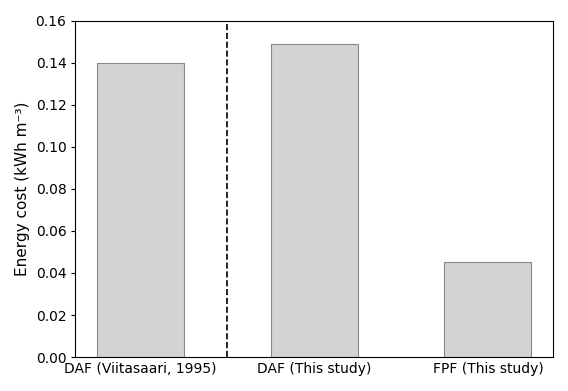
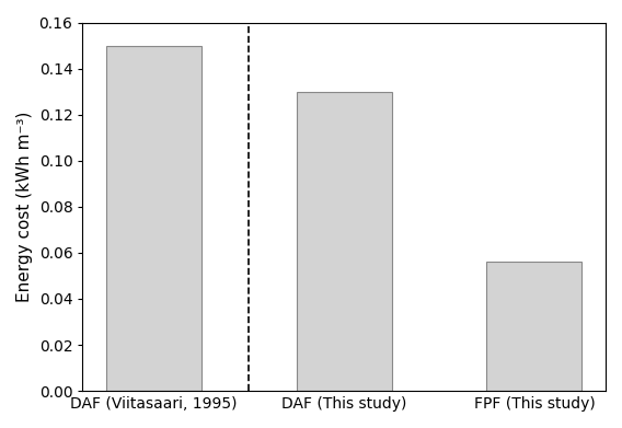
DAF (Viitasaari, 1995): 0.140 -> 0.150
DAF (This study): 0.149 -> 0.130
FPF (This study): 0.045 -> 0.056
